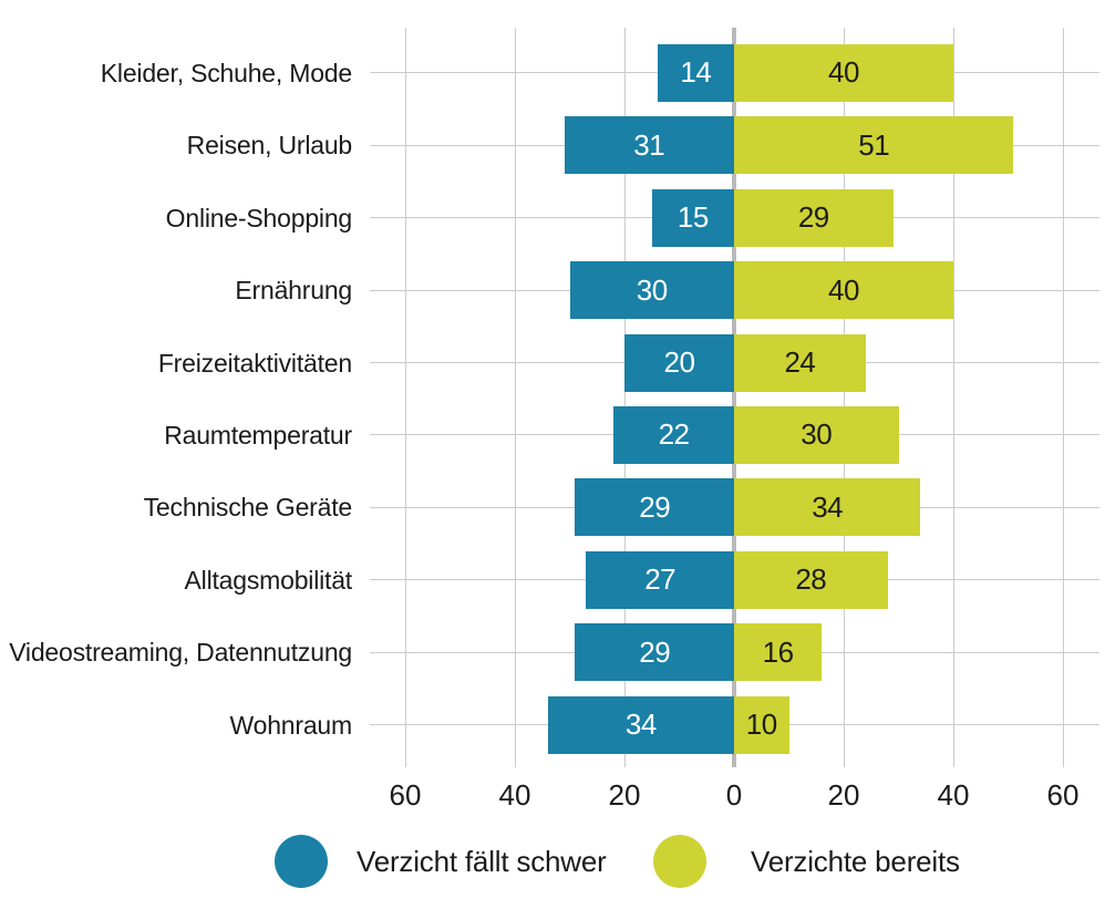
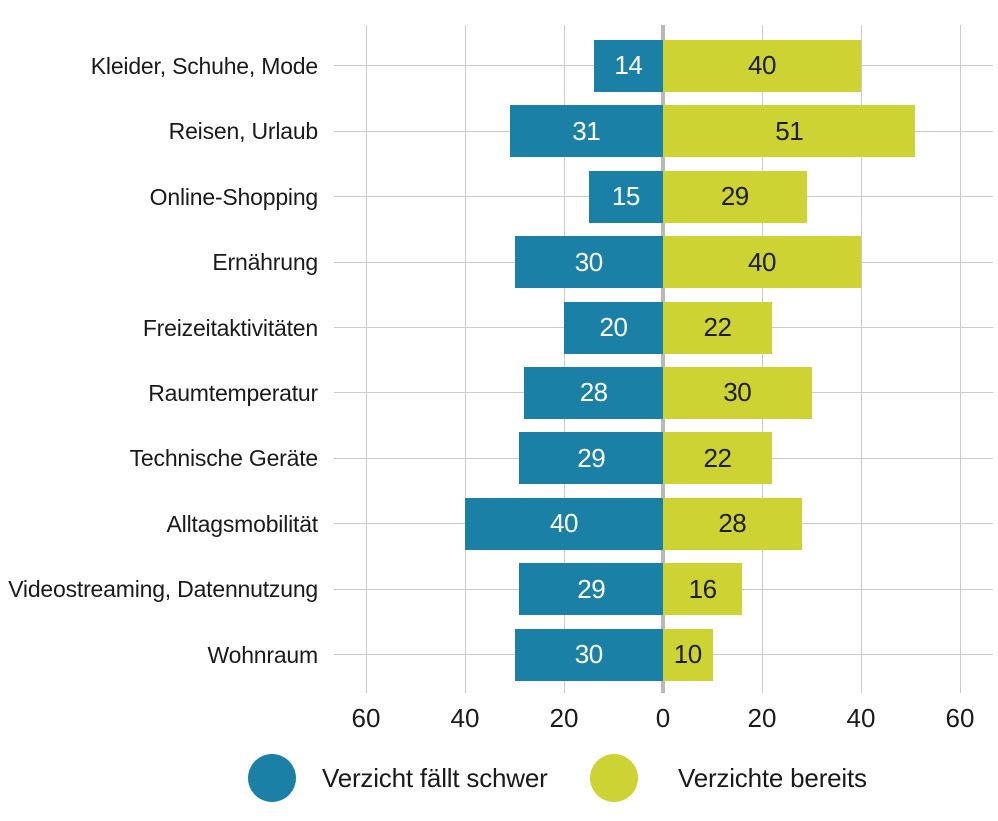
Verzichte bereits/Freizeitaktivitäten: 24 -> 22
Verzicht fällt schwer/Raumtemperatur: 22 -> 28
Verzichte bereits/Technische Geräte: 34 -> 22
Verzicht fällt schwer/Alltagsmobilität: 27 -> 40
Verzicht fällt schwer/Wohnraum: 34 -> 30
